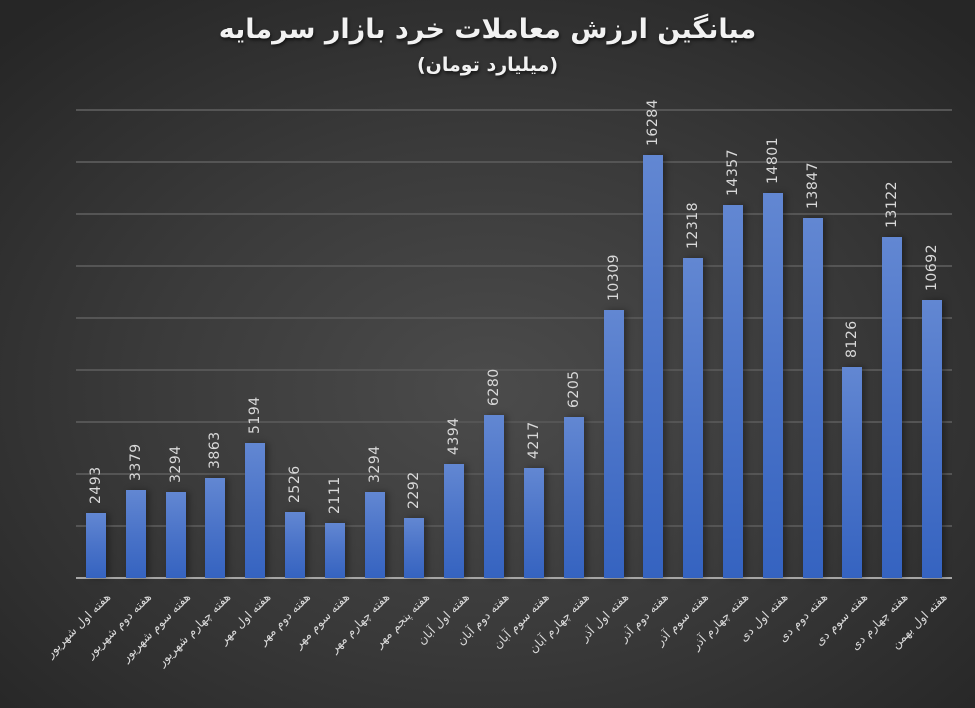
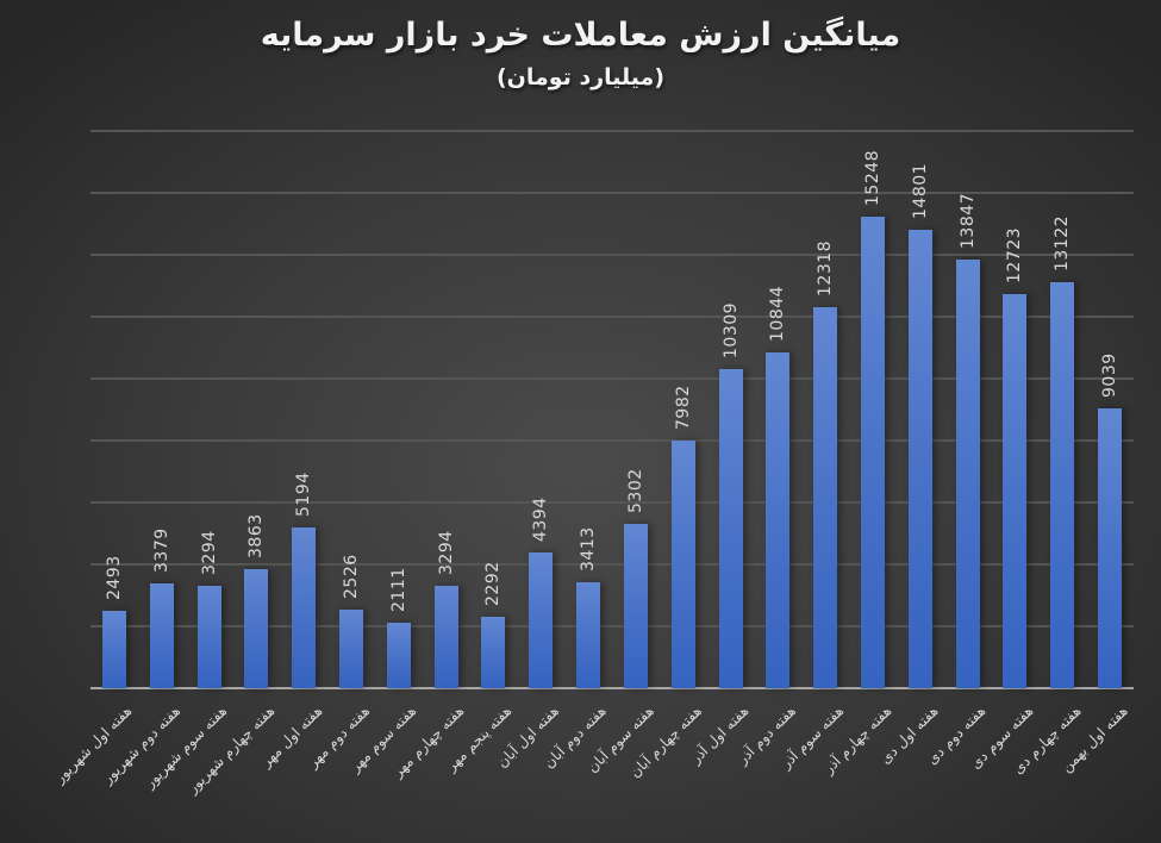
هفته دوم آبان: 6280 -> 3413
هفته سوم آبان: 4217 -> 5302
هفته چهارم آبان: 6205 -> 7982
هفته دوم آذر: 16284 -> 10844
هفته چهارم آذر: 14357 -> 15248
هفته سوم دی: 8126 -> 12723
هفته اول بهمن: 10692 -> 9039
